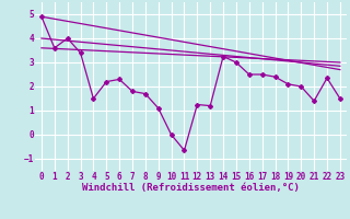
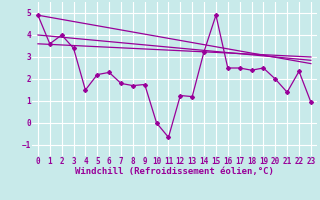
9: 1.10 -> 1.75
15: 3.00 -> 4.90
19: 2.10 -> 2.50
23: 1.50 -> 0.95
